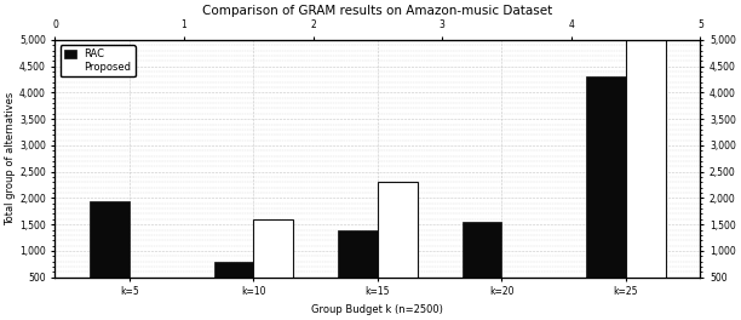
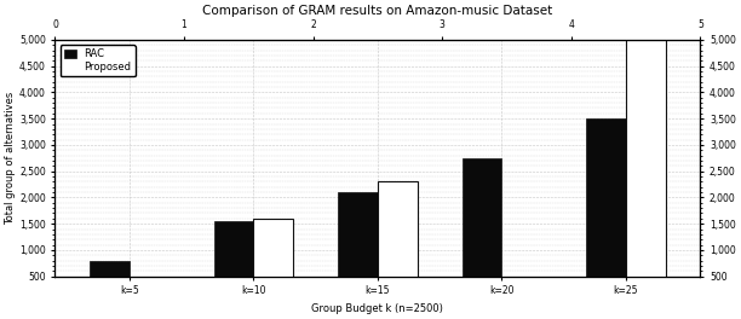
RAC/k=5: 1,950 -> 800
RAC/k=10: 800 -> 1,550
RAC/k=15: 1,400 -> 2,100
RAC/k=20: 1,550 -> 2,750
RAC/k=25: 4,300 -> 3,500
